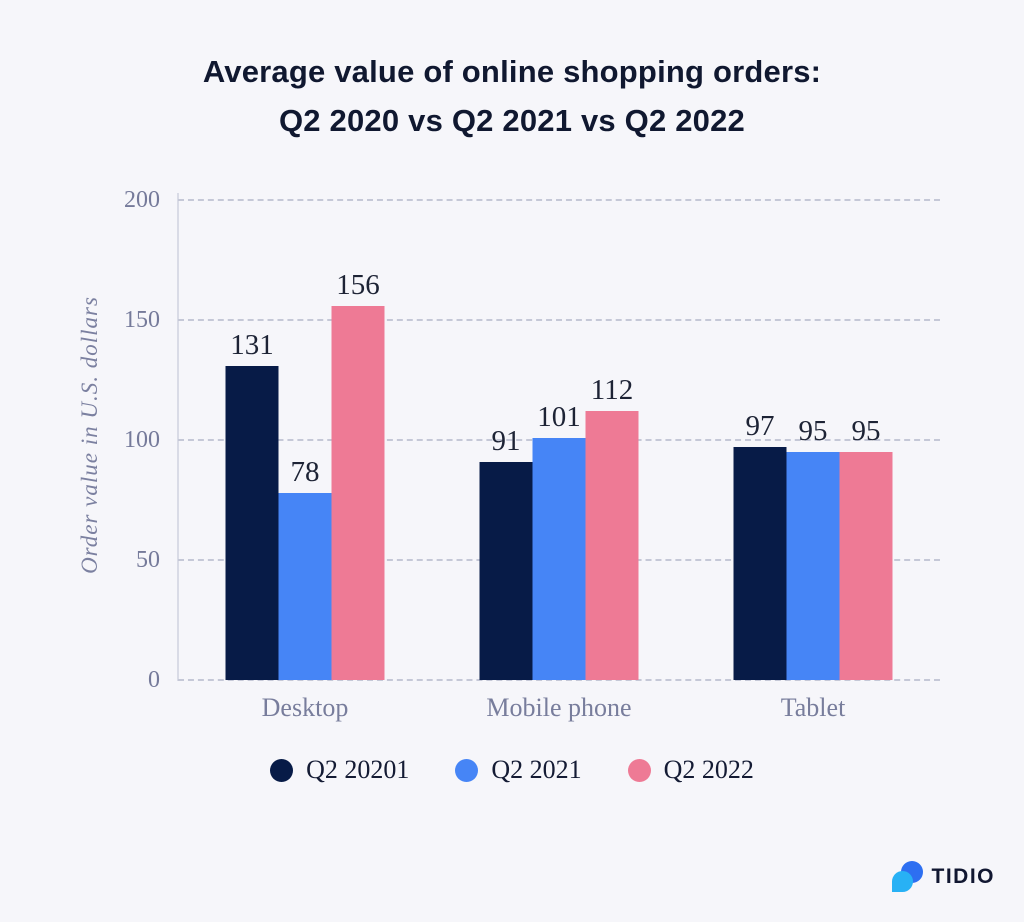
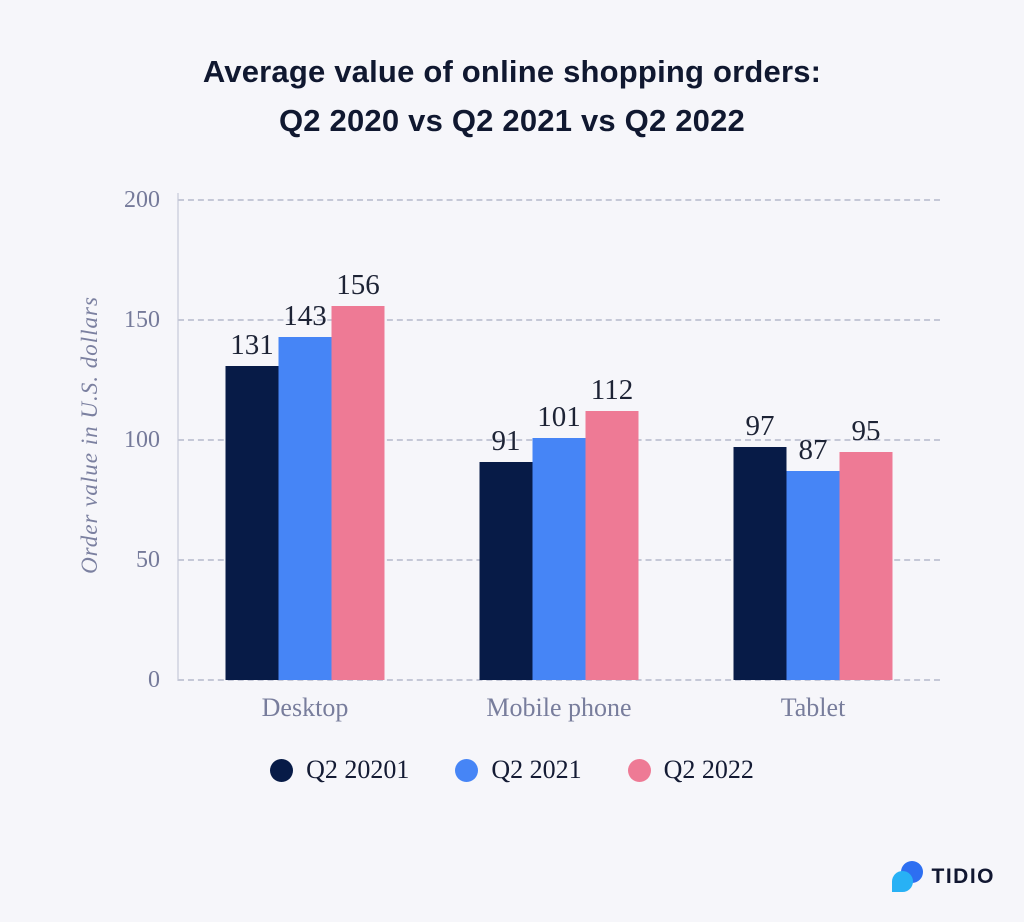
Q2 2021/Desktop: 78 -> 143
Q2 2021/Tablet: 95 -> 87
